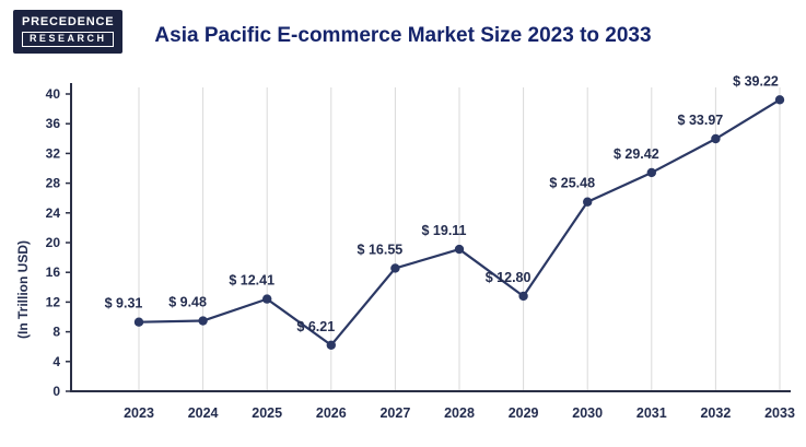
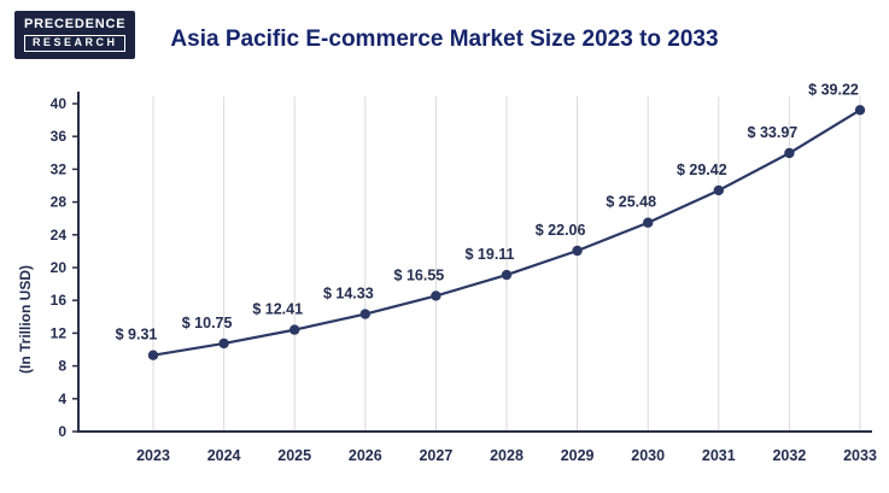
2024: 9.48 -> 10.75
2026: 6.21 -> 14.33
2029: 12.80 -> 22.06
